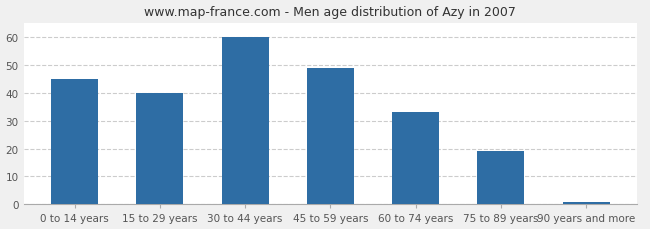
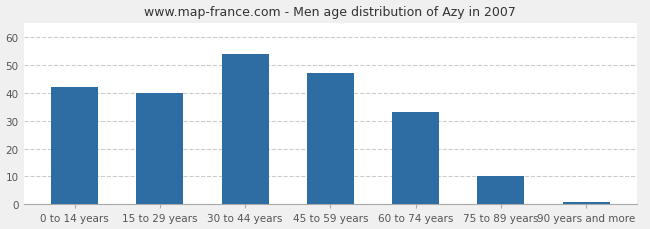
0 to 14 years: 45 -> 42
30 to 44 years: 60 -> 54
45 to 59 years: 49 -> 47
75 to 89 years: 19 -> 10
